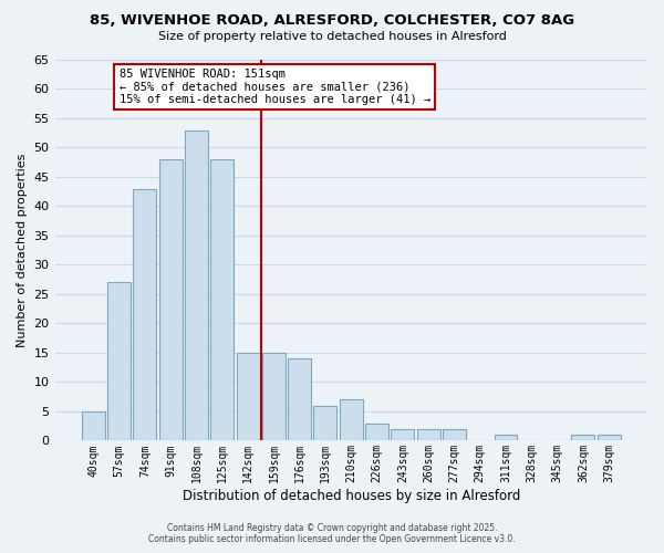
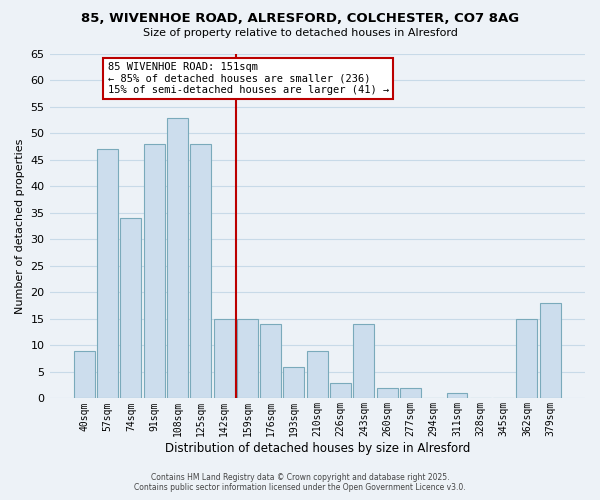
40sqm: 5 -> 9
57sqm: 27 -> 47
74sqm: 43 -> 34
210sqm: 7 -> 9
243sqm: 2 -> 14
362sqm: 1 -> 15
379sqm: 1 -> 18
